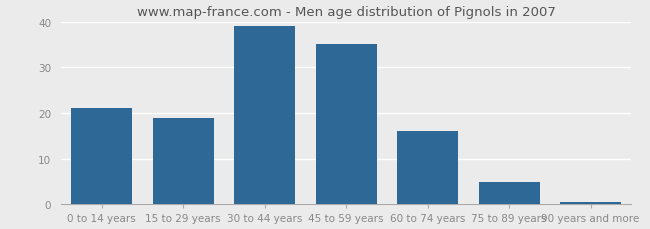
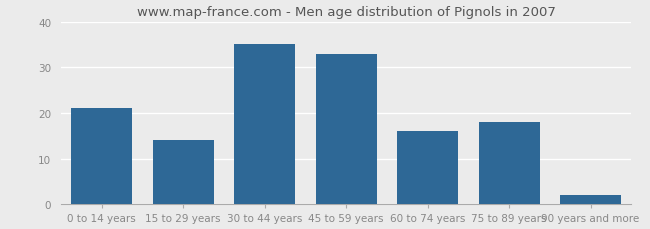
15 to 29 years: 19.0 -> 14.0
30 to 44 years: 39.0 -> 35.0
45 to 59 years: 35.0 -> 33.0
75 to 89 years: 5.0 -> 18.0
90 years and more: 0.5 -> 2.0
